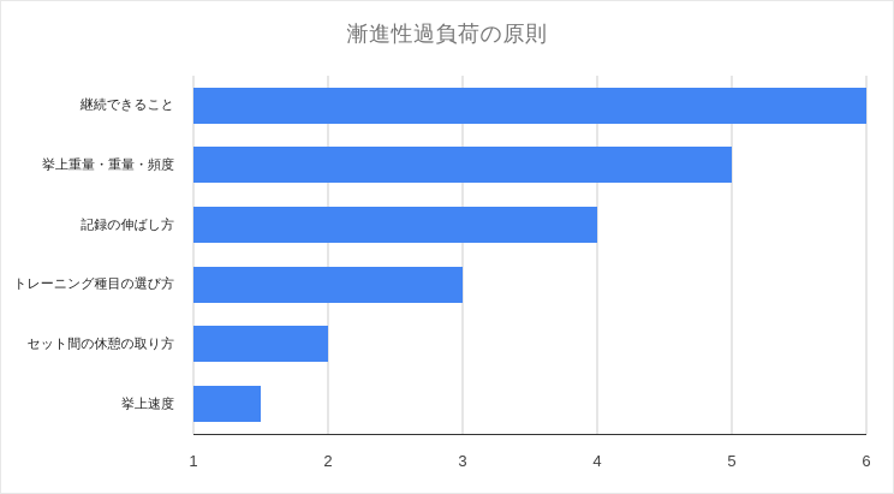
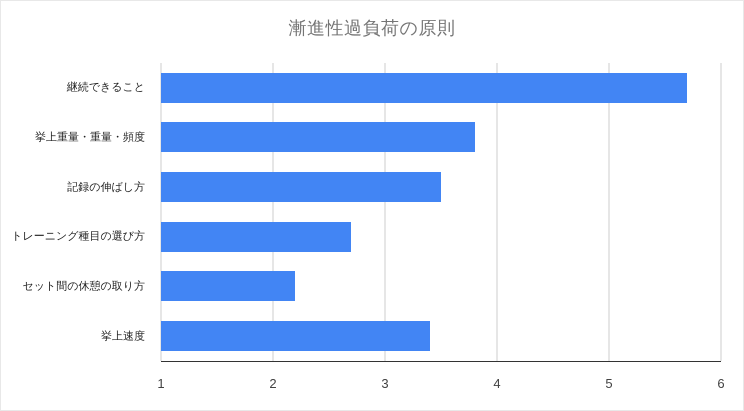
継続できること: 6.0 -> 5.7
挙上重量・重量・頻度: 5.0 -> 3.8
記録の伸ばし方: 4.0 -> 3.5
トレーニング種目の選び方: 3.0 -> 2.7
セット間の休憩の取り方: 2.0 -> 2.2
挙上速度: 1.5 -> 3.4
